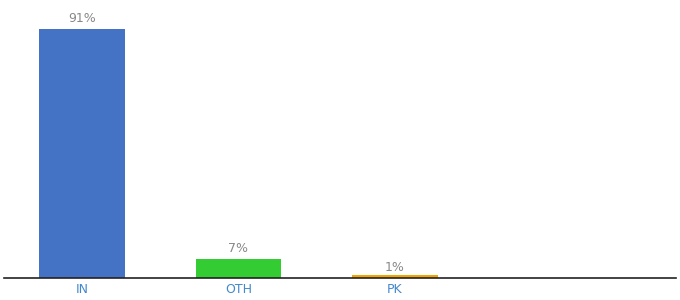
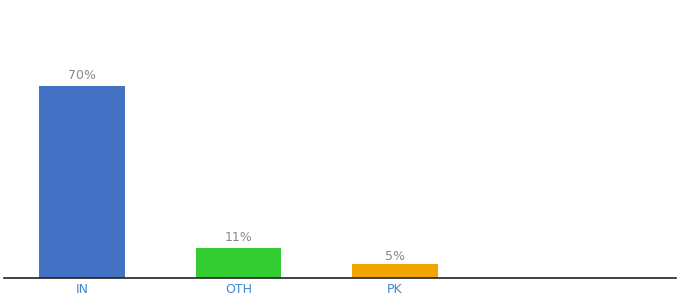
IN: 91% -> 70%
OTH: 7% -> 11%
PK: 1% -> 5%
